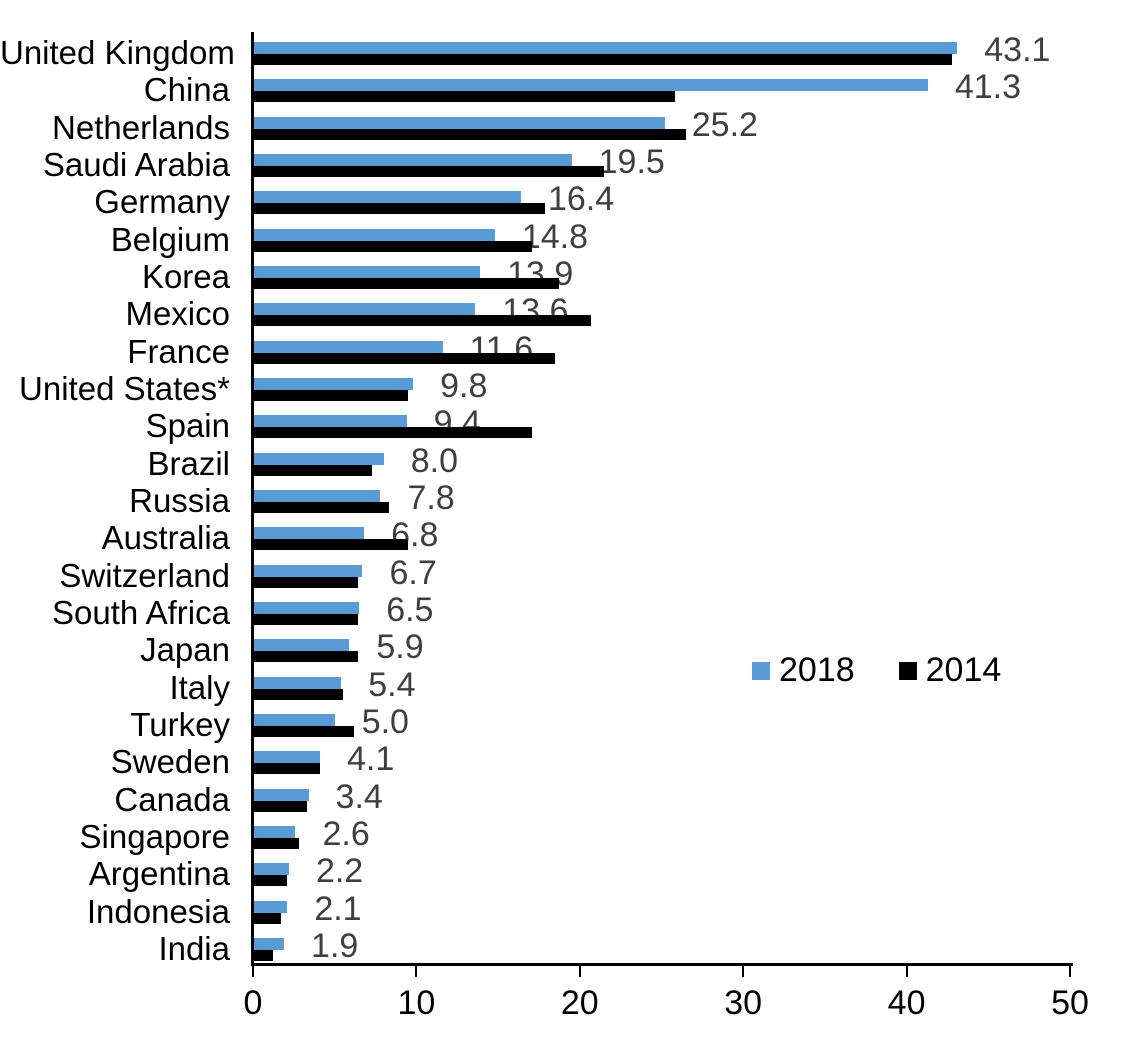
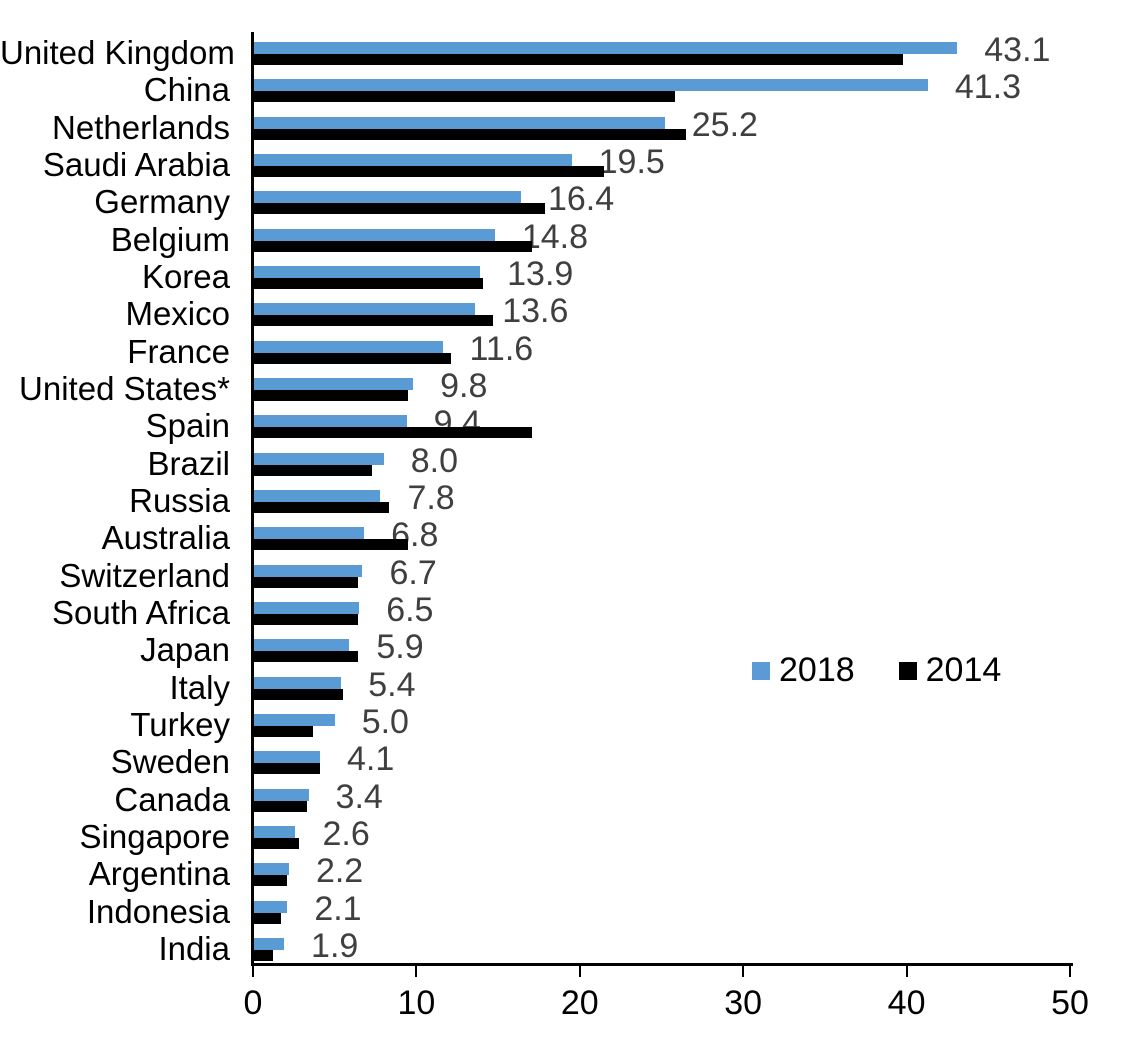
2014/United Kingdom: 42.8 -> 39.8
2014/Korea: 18.7 -> 14.1
2014/Mexico: 20.7 -> 14.7
2014/France: 18.5 -> 12.1
2014/Turkey: 6.2 -> 3.7
